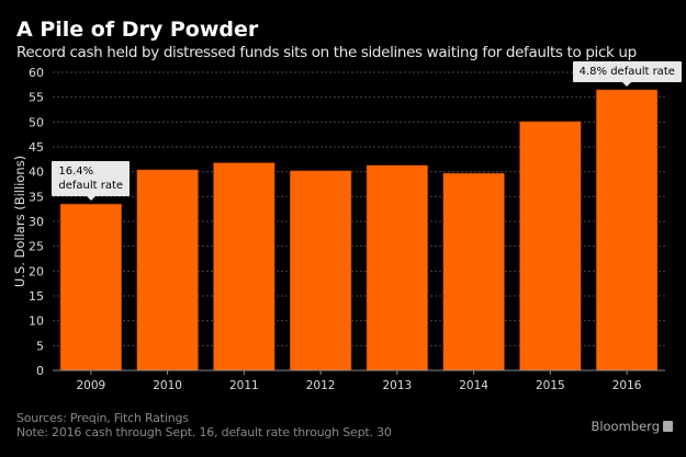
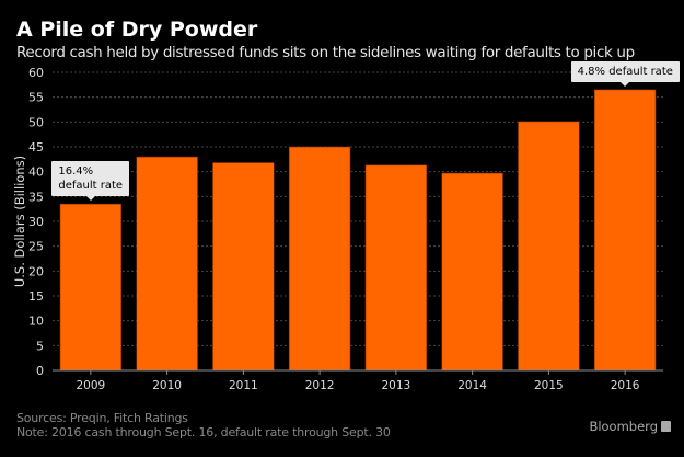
2010: 40 -> 43
2012: 40 -> 45
